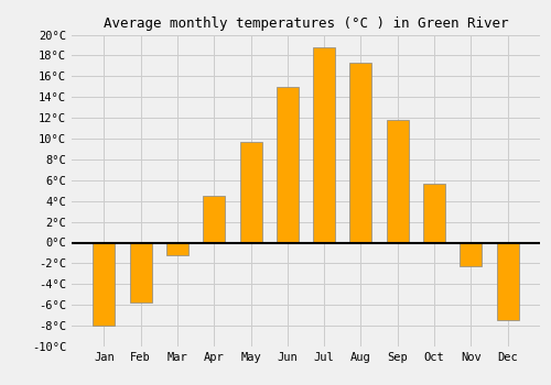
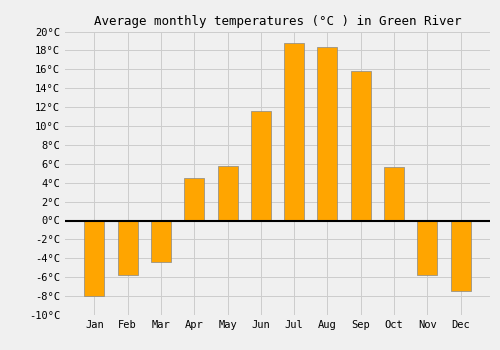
Mar: -1.2°C -> -4.4°C
May: 9.7°C -> 5.8°C
Jun: 15.0°C -> 11.6°C
Aug: 17.3°C -> 18.4°C
Sep: 11.8°C -> 15.8°C
Nov: -2.3°C -> -5.8°C
